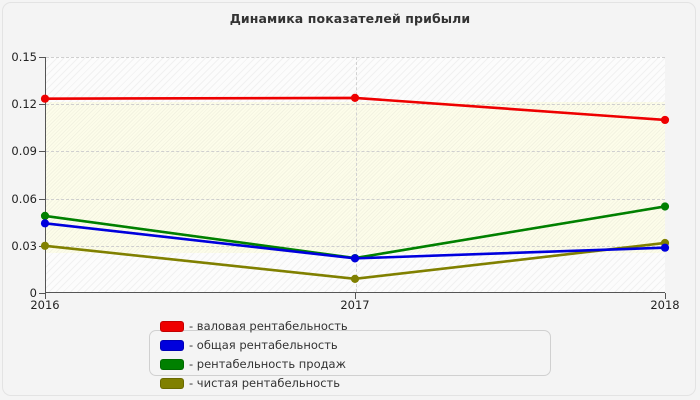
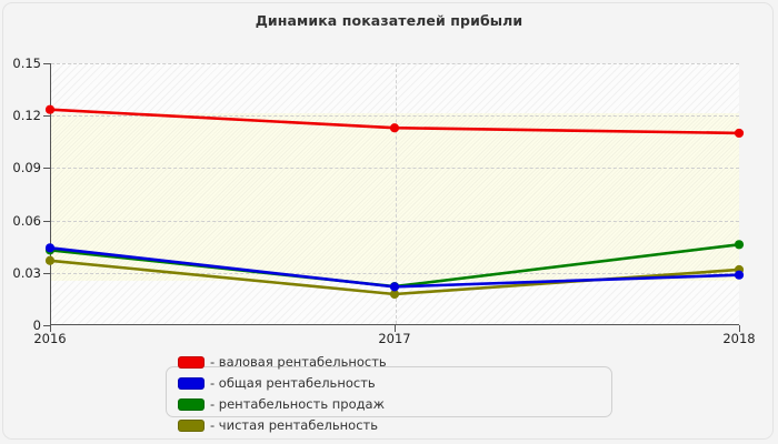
- рентабельность продаж/2016: 0.049 -> 0.043
- чистая рентабельность/2016: 0.030 -> 0.037
- валовая рентабельность/2017: 0.124 -> 0.113
- чистая рентабельность/2017: 0.009 -> 0.018
- рентабельность продаж/2018: 0.055 -> 0.046
